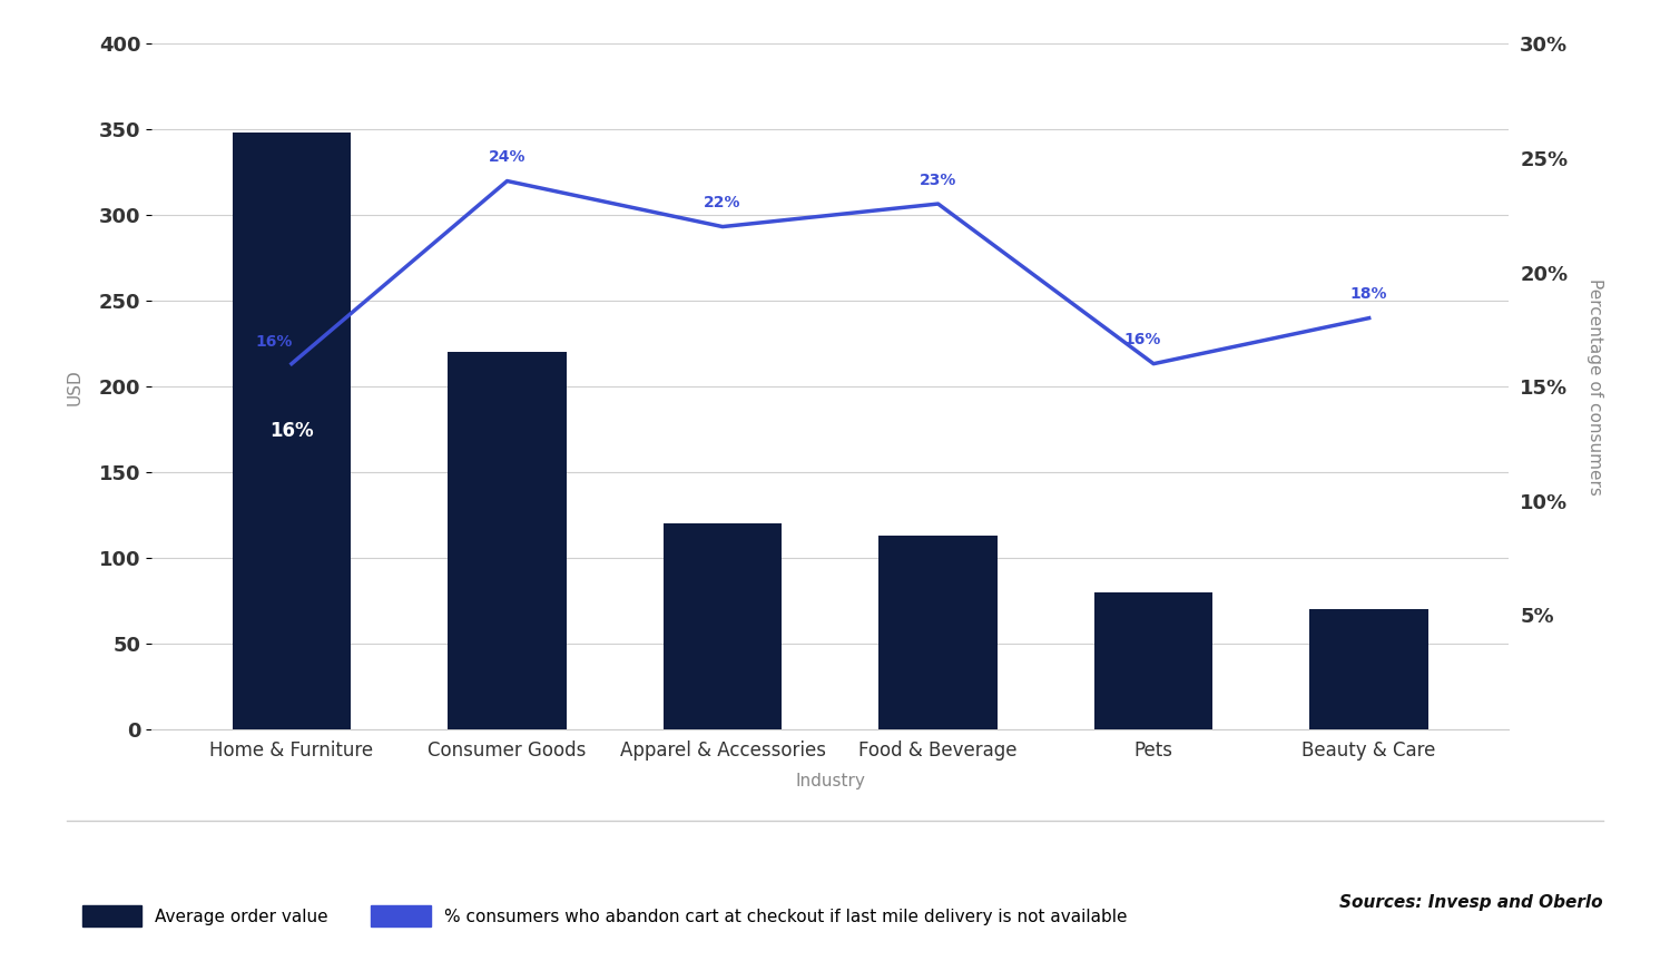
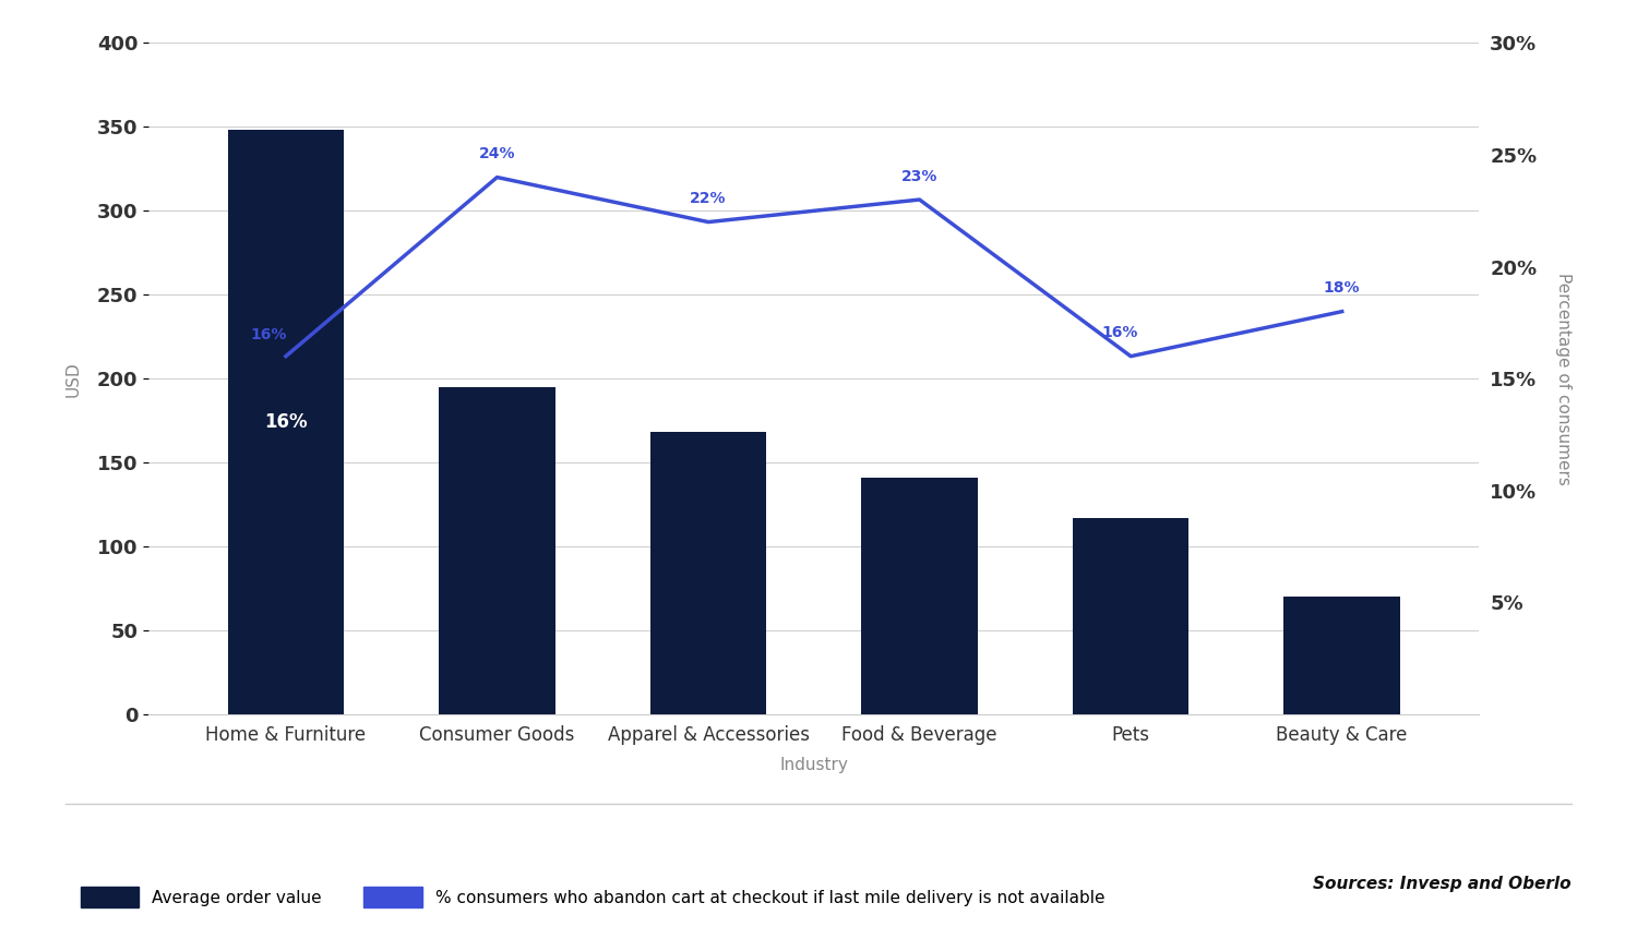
Average order value/Consumer Goods: 220 -> 195
Average order value/Apparel & Accessories: 120 -> 168
Average order value/Food & Beverage: 113 -> 141
Average order value/Pets: 80 -> 117
